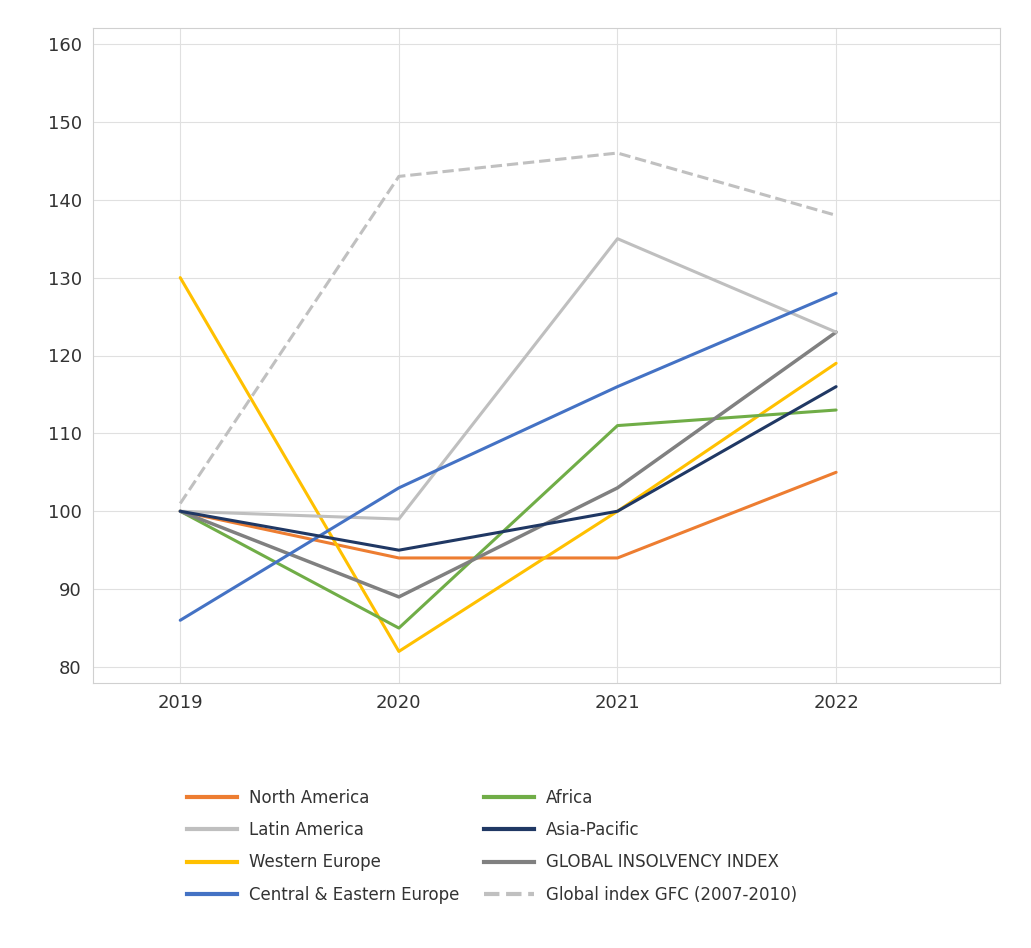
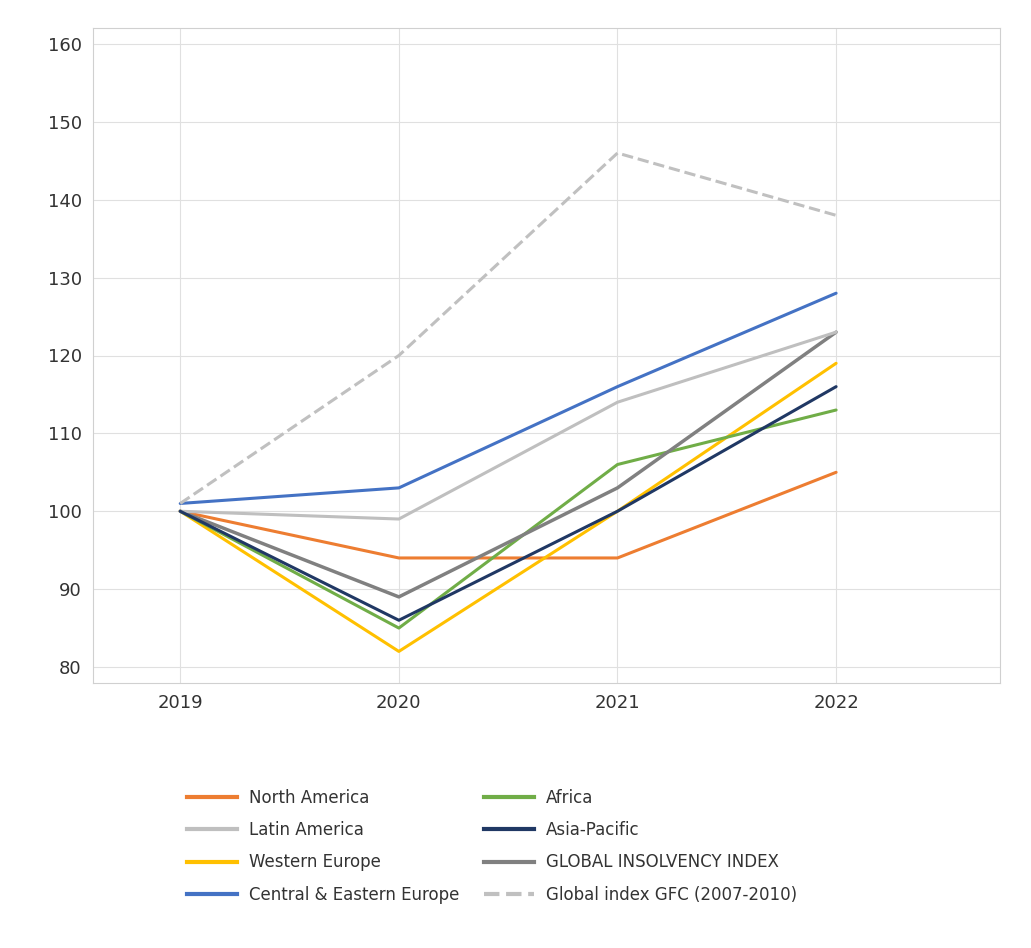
Western Europe/2019: 130 -> 100
Central & Eastern Europe/2019: 86 -> 101
Asia-Pacific/2020: 95 -> 86
Global index GFC (2007-2010)/2020: 143 -> 120
Africa/2021: 111 -> 106
Latin America/2021: 135 -> 114
